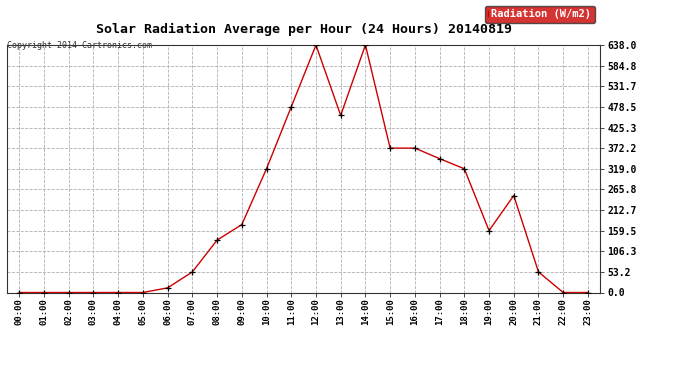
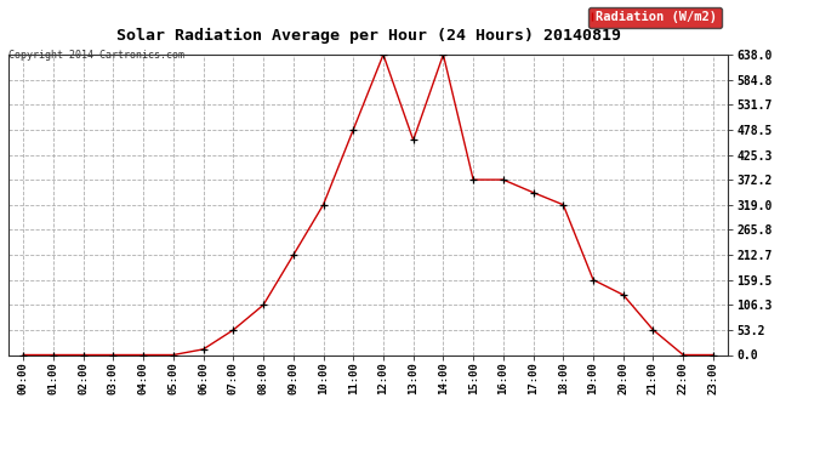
08:00: 135 -> 106
09:00: 175 -> 212
20:00: 250 -> 128
